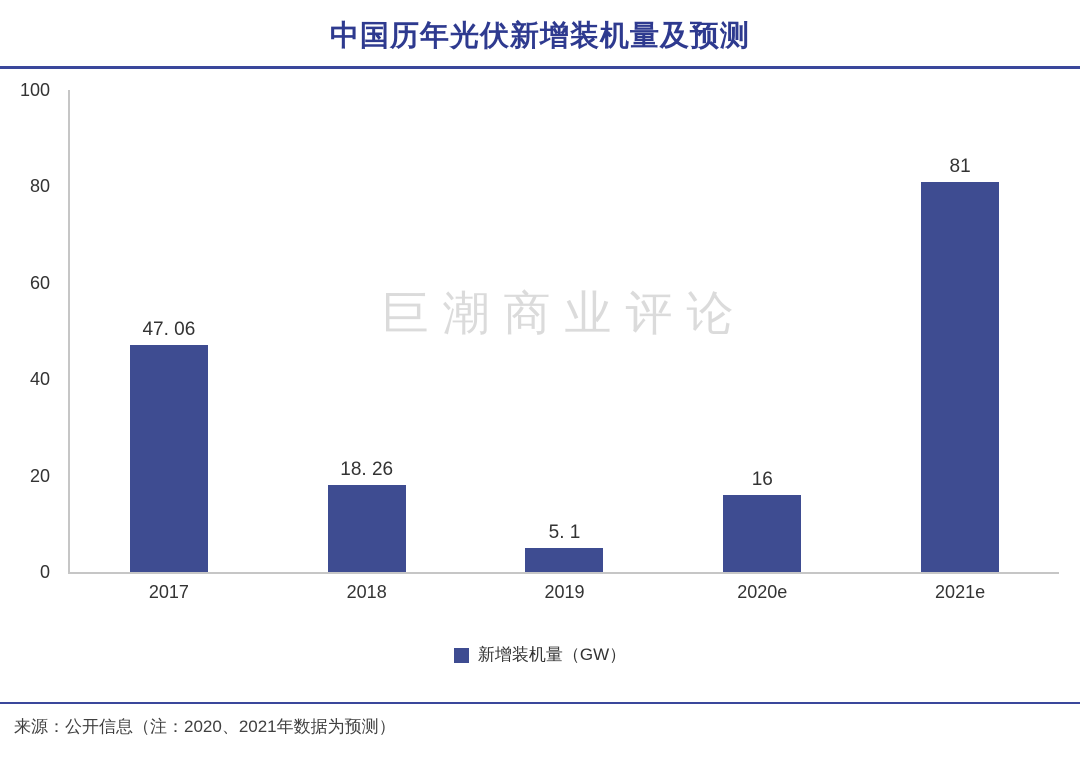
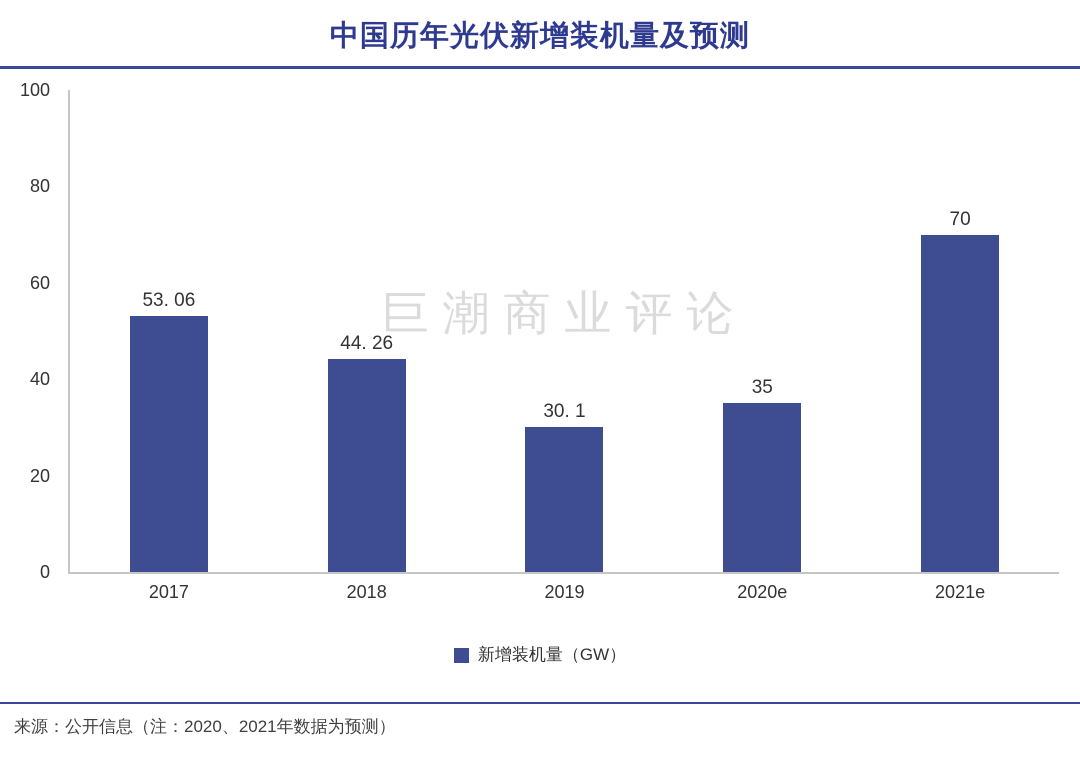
2017: 47 -> 53
2018: 18 -> 44
2019: 5 -> 30
2020e: 16 -> 35
2021e: 81 -> 70
